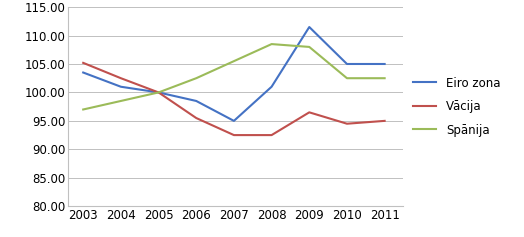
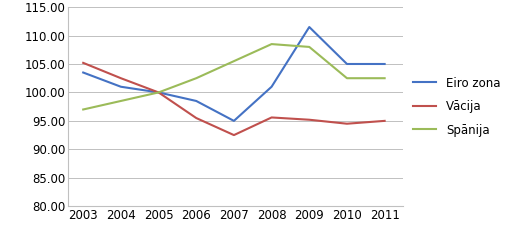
Vācija/2008: 92.5 -> 95.6
Vācija/2009: 96.5 -> 95.2
